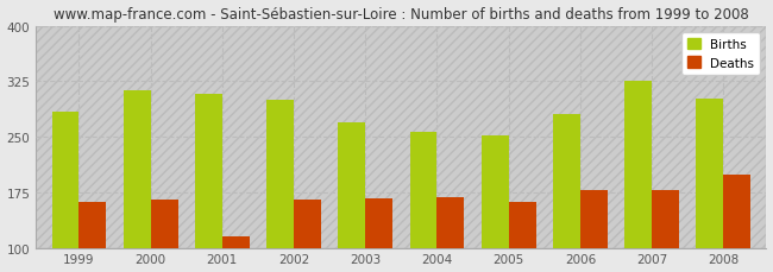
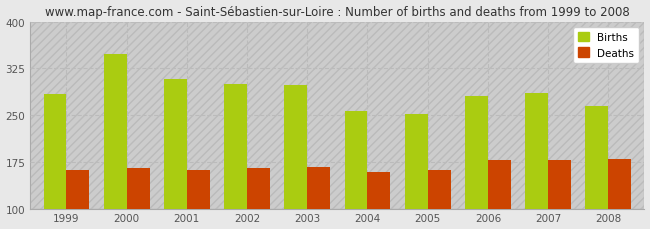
Births/2000: 312 -> 348
Deaths/2001: 116 -> 162
Births/2003: 270 -> 298
Deaths/2004: 168 -> 158
Births/2007: 326 -> 285
Births/2008: 302 -> 265
Deaths/2008: 198 -> 180
